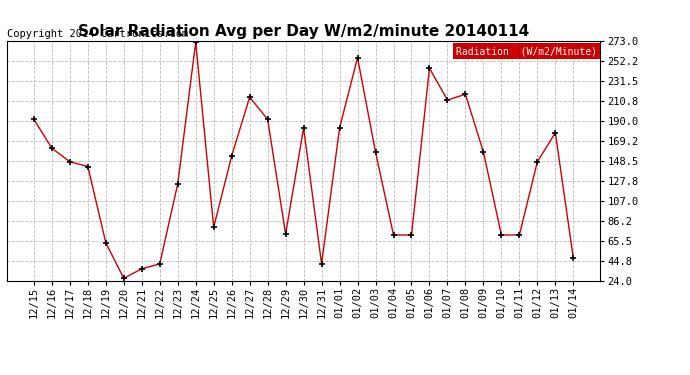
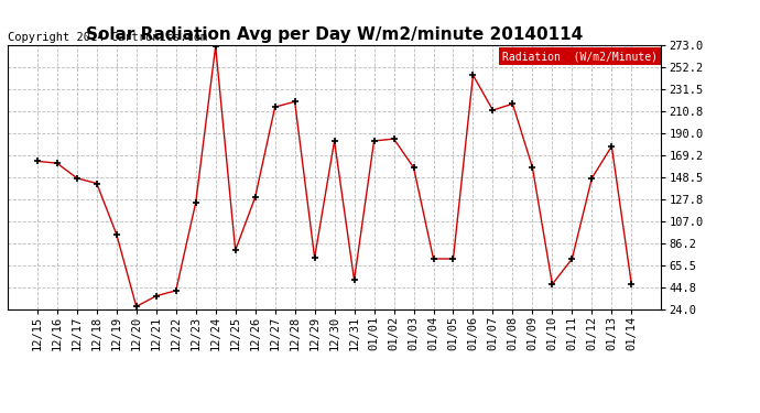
12/15: 192 -> 164
12/19: 64 -> 95
12/26: 154 -> 130
12/28: 192 -> 220
12/31: 42 -> 52
01/02: 256 -> 185
01/10: 72 -> 48
